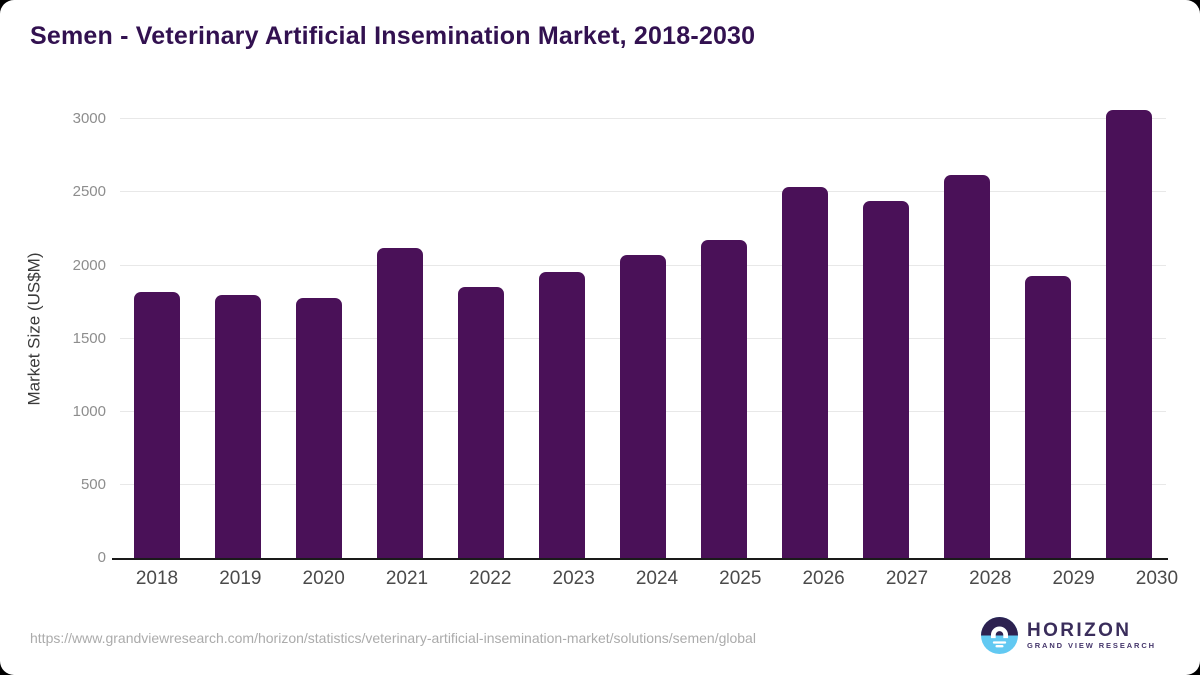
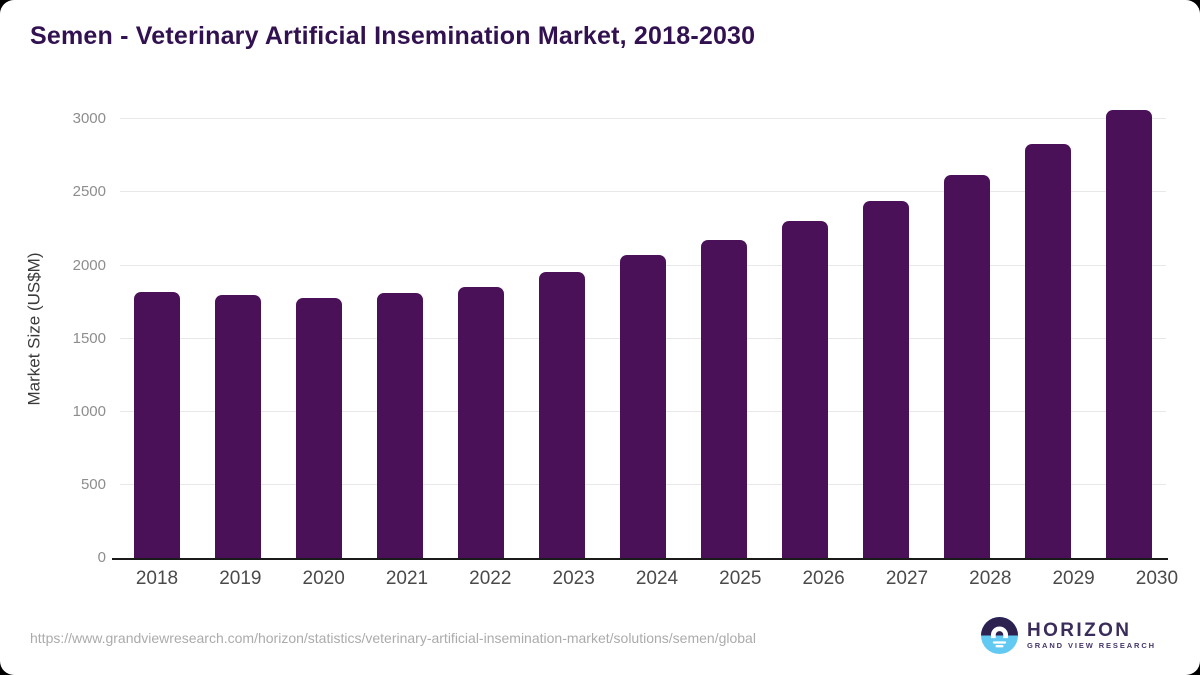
2021: 2120 -> 1810
2026: 2540 -> 2300
2029: 1930 -> 2830
